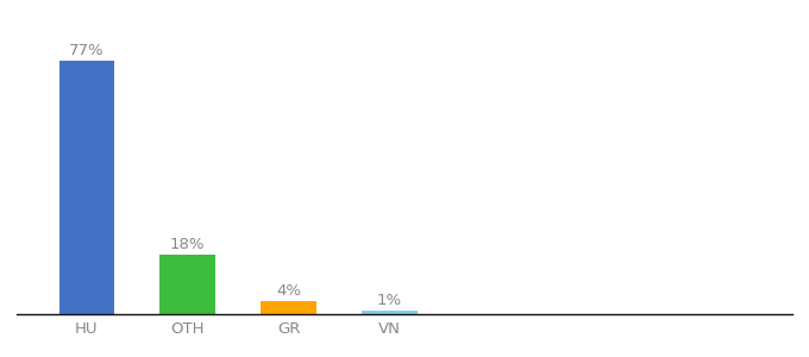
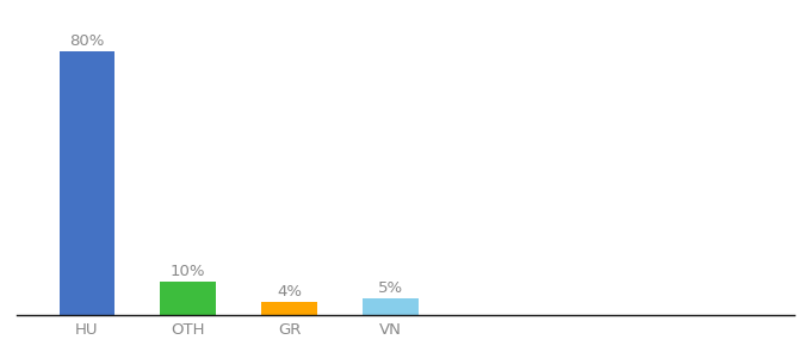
HU: 77% -> 80%
OTH: 18% -> 10%
VN: 1% -> 5%
